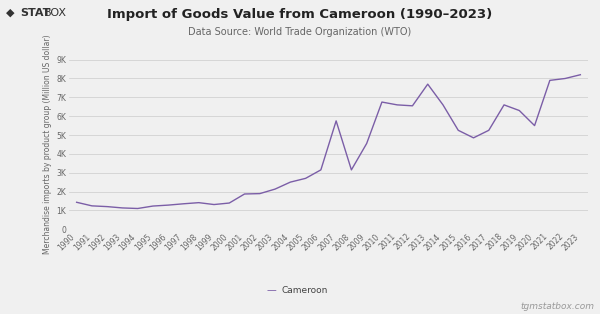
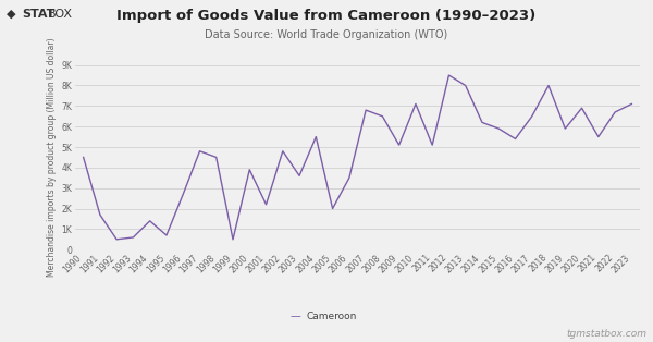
1990: 1.4K -> 4.5K
1991: 1.2K -> 1.7K
1992: 1.2K -> 0.5K
1993: 1.1K -> 0.6K
1994: 1.1K -> 1.4K
1995: 1.2K -> 0.7K
1996: 1.3K -> 2.7K
1997: 1.4K -> 4.8K
1998: 1.4K -> 4.5K
1999: 1.3K -> 0.5K
2000: 1.4K -> 3.9K
2001: 1.9K -> 2.2K
2002: 1.9K -> 4.8K
2003: 2.1K -> 3.6K
2004: 2.5K -> 5.5K
2005: 2.7K -> 2.0K
2006: 3.2K -> 3.5K
2007: 5.8K -> 6.8K
2008: 3.2K -> 6.5K
2009: 4.6K -> 5.1K
2010: 6.8K -> 7.1K
2011: 6.6K -> 5.1K
2012: 6.6K -> 8.5K
2013: 7.7K -> 8.0K
2014: 6.6K -> 6.2K
2015: 5.2K -> 5.9K
2016: 4.8K -> 5.4K
2017: 5.2K -> 6.5K
2018: 6.6K -> 8.0K
2019: 6.3K -> 5.9K
2020: 5.5K -> 6.9K
2021: 7.9K -> 5.5K
2022: 8.0K -> 6.7K
2023: 8.2K -> 7.1K
